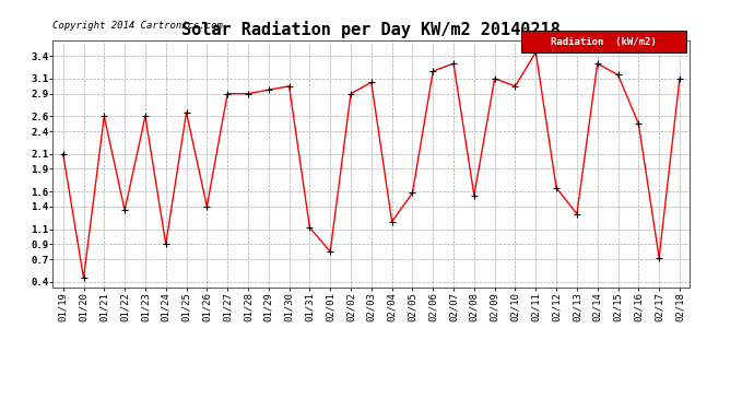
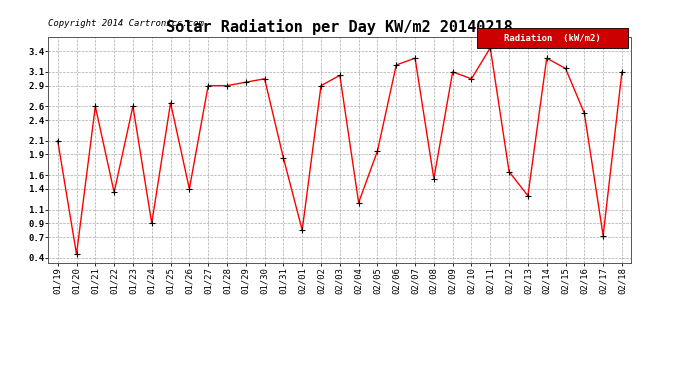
01/31: 1.12 -> 1.85
02/05: 1.58 -> 1.95
